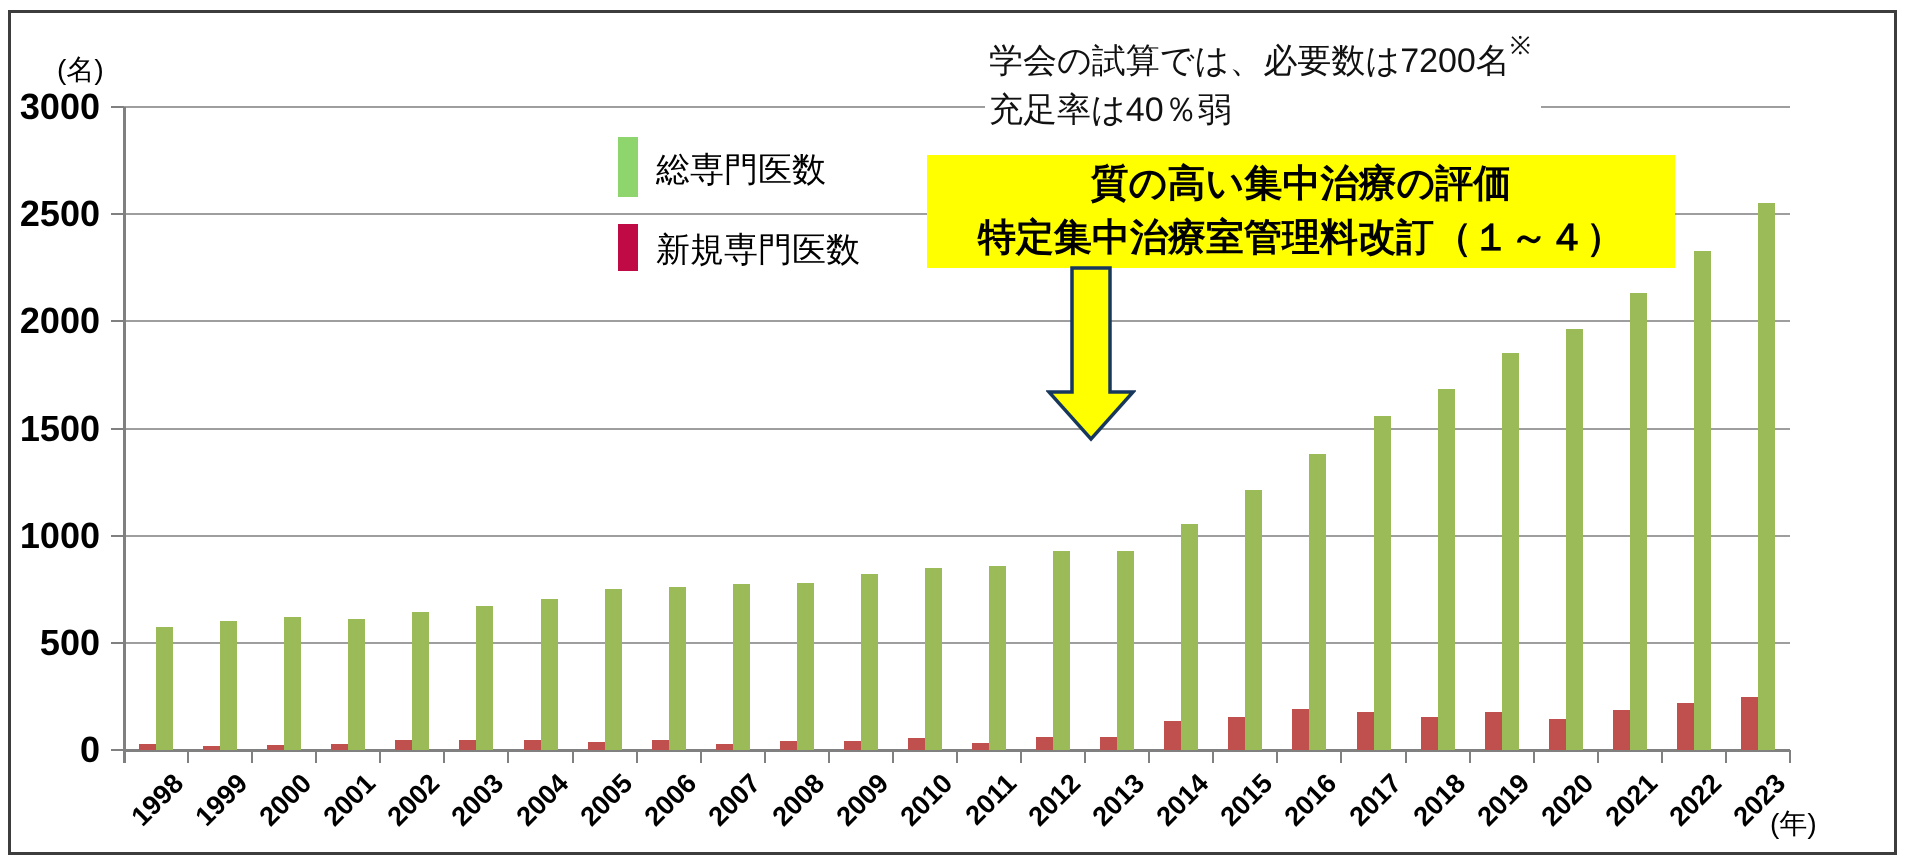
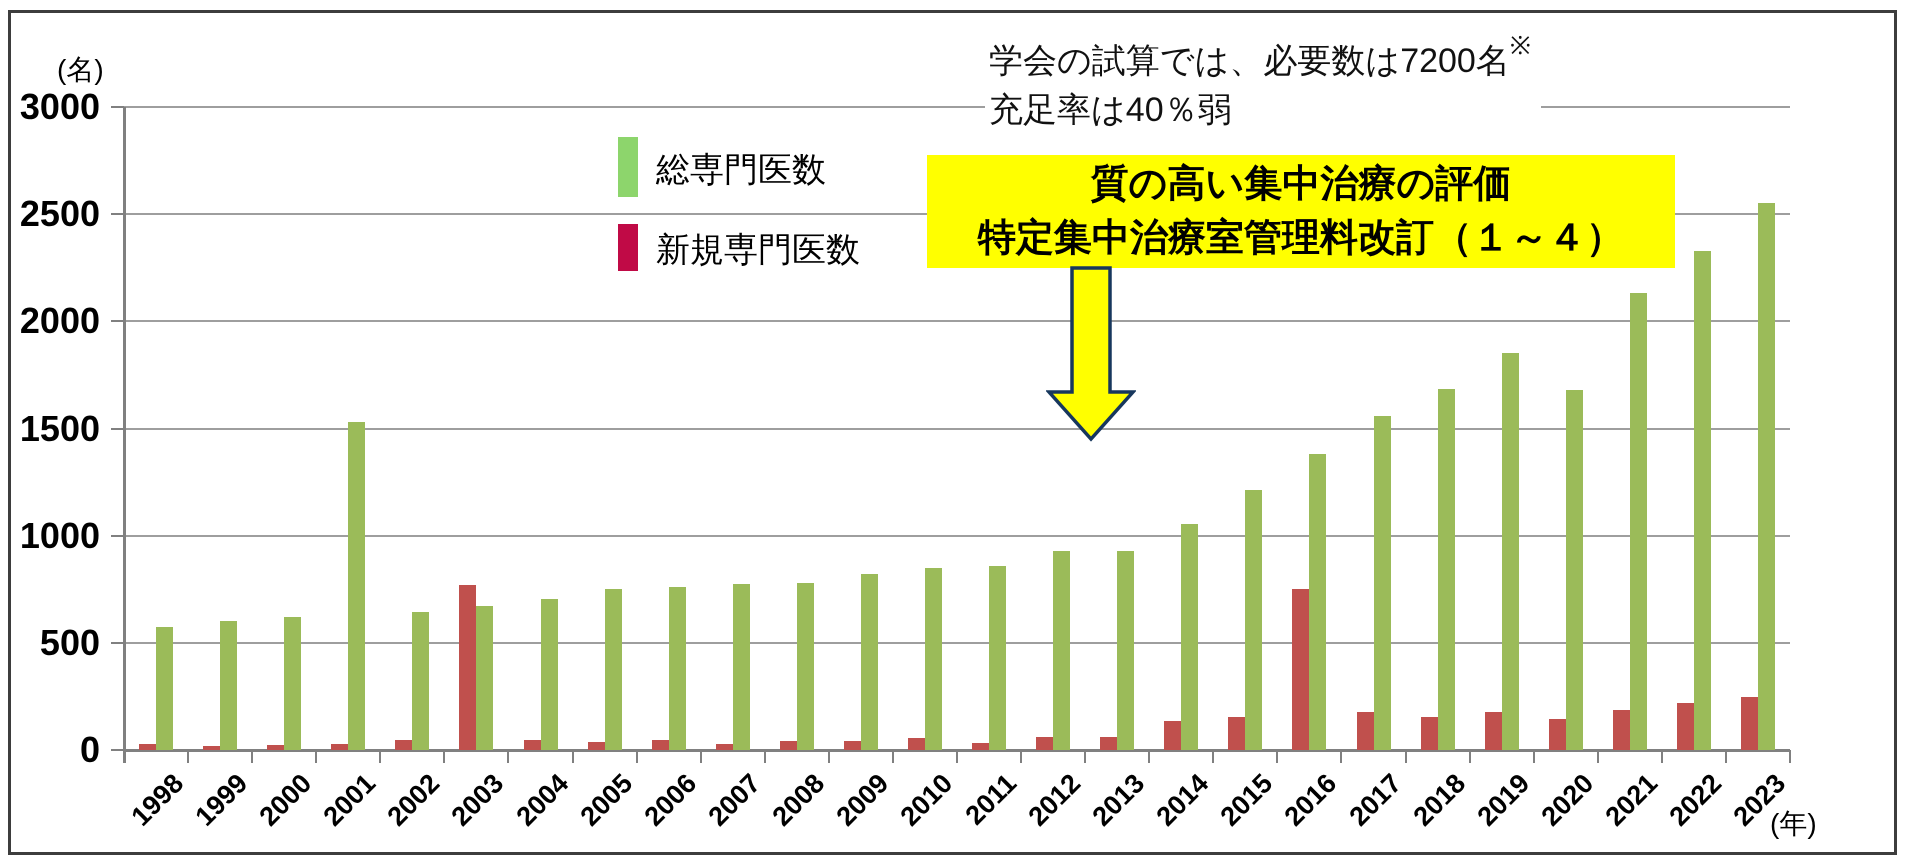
総専門医数/2001: 610 -> 1530
新規専門医数/2003: 40 -> 770
新規専門医数/2016: 190 -> 750
総専門医数/2020: 1960 -> 1680
